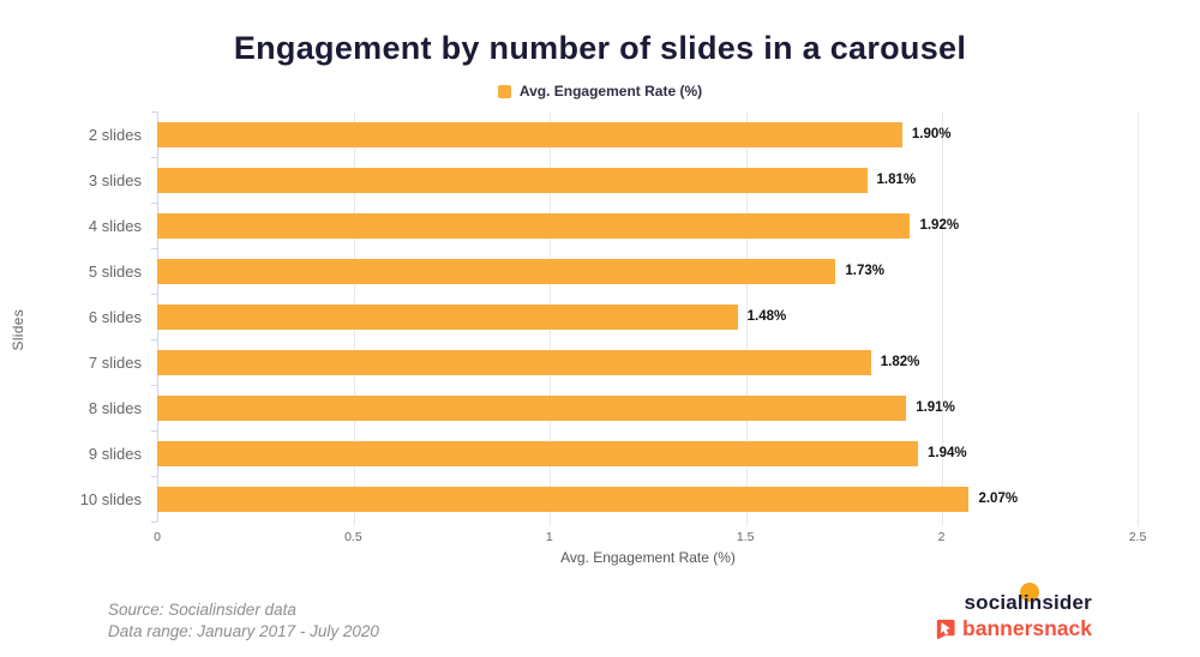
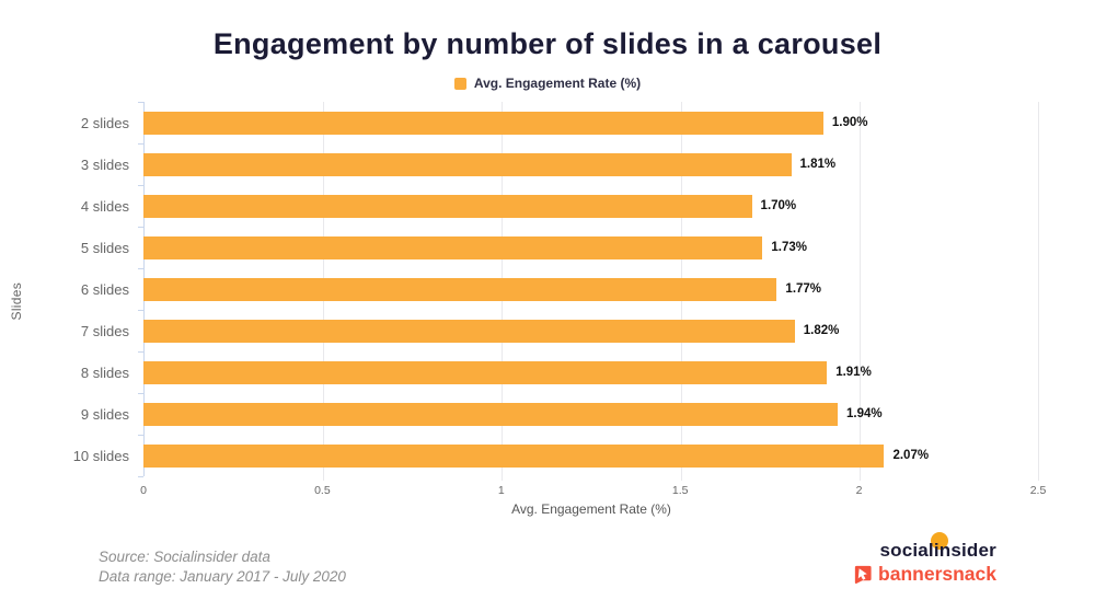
4 slides: 1.92% -> 1.70%
6 slides: 1.48% -> 1.77%
